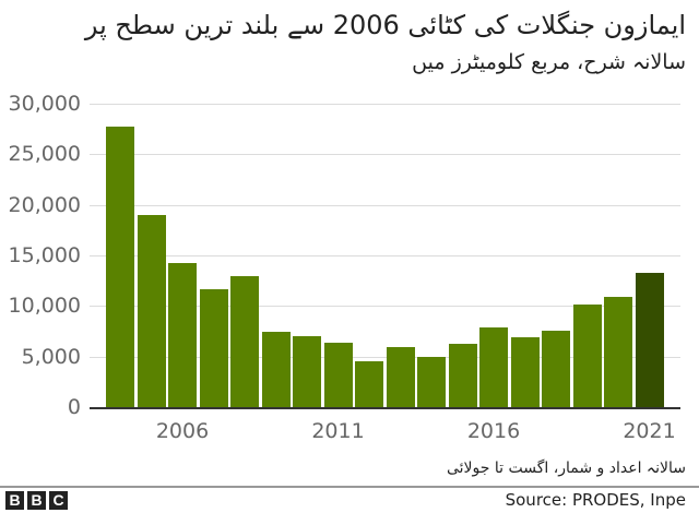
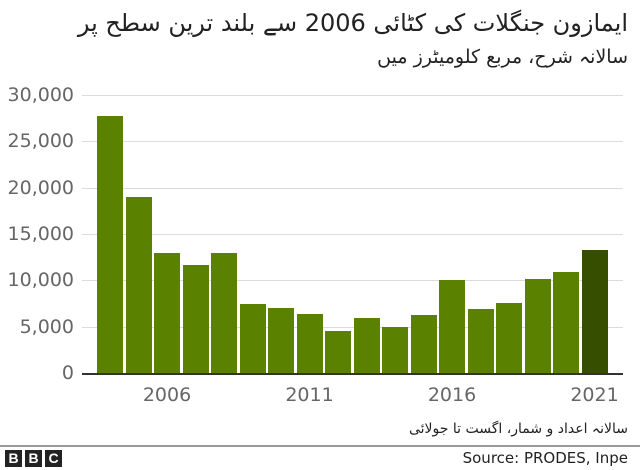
2006: 14000 -> 13000
2016: 8000 -> 10000
